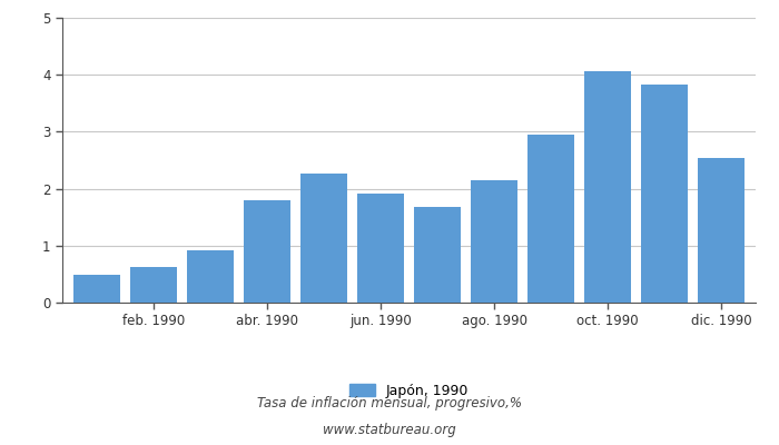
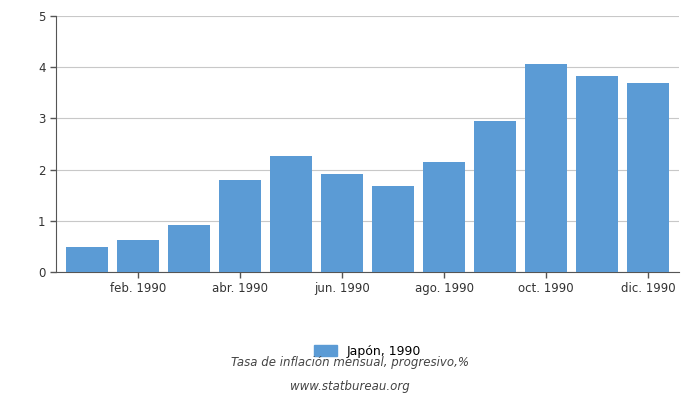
dic. 1990: 2.54 -> 3.70
